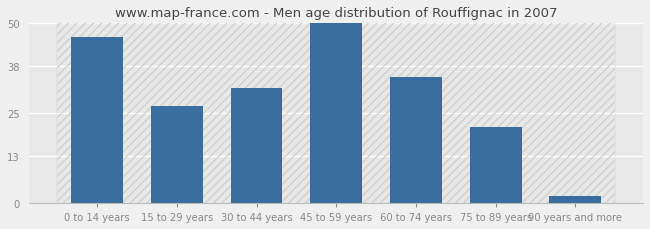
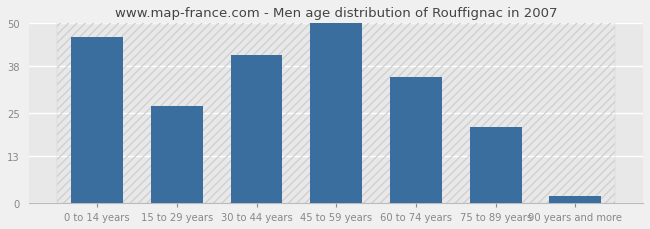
30 to 44 years: 32 -> 41
